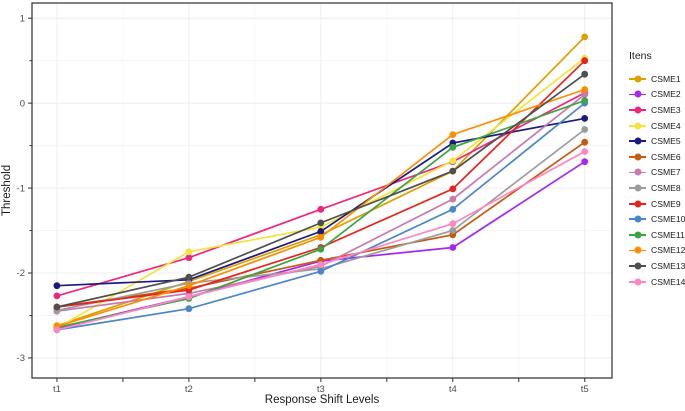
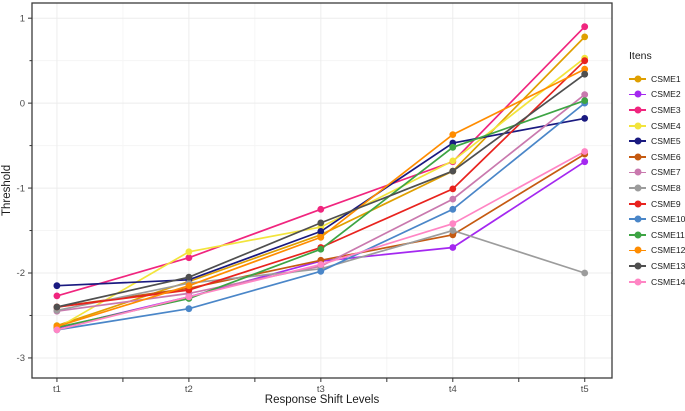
CSME3/t5: 0.1 -> 0.9
CSME6/t5: -0.5 -> -0.6
CSME8/t5: -0.3 -> -2.0
CSME12/t5: 0.2 -> 0.4
